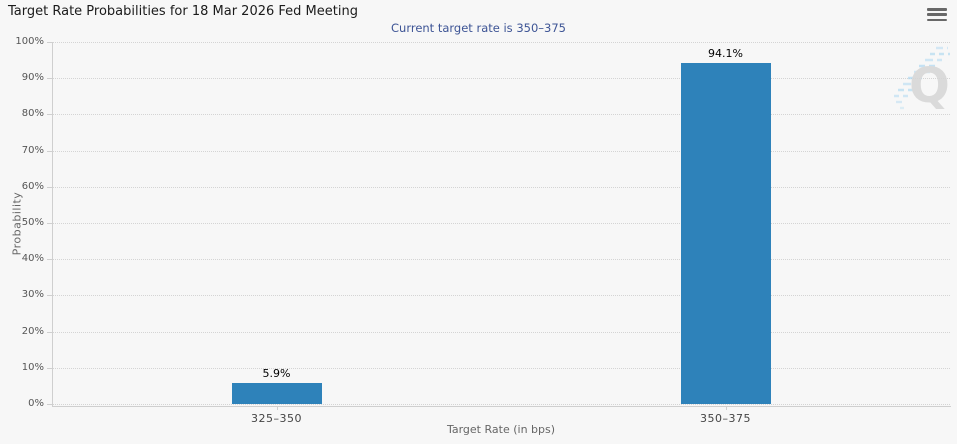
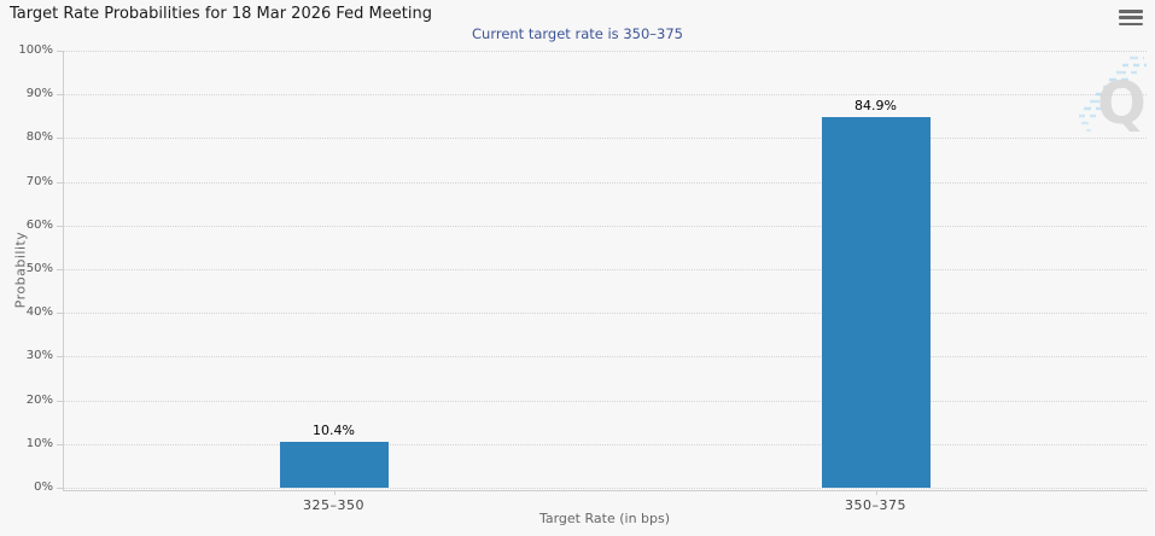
325–350: 5.9% -> 10.4%
350–375: 94.1% -> 84.9%
